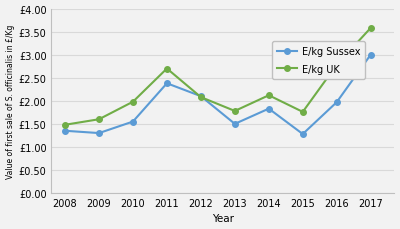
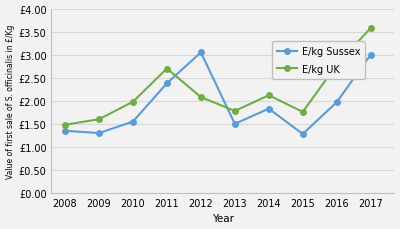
E/kg Sussex/2012: £2.10 -> £3.05
